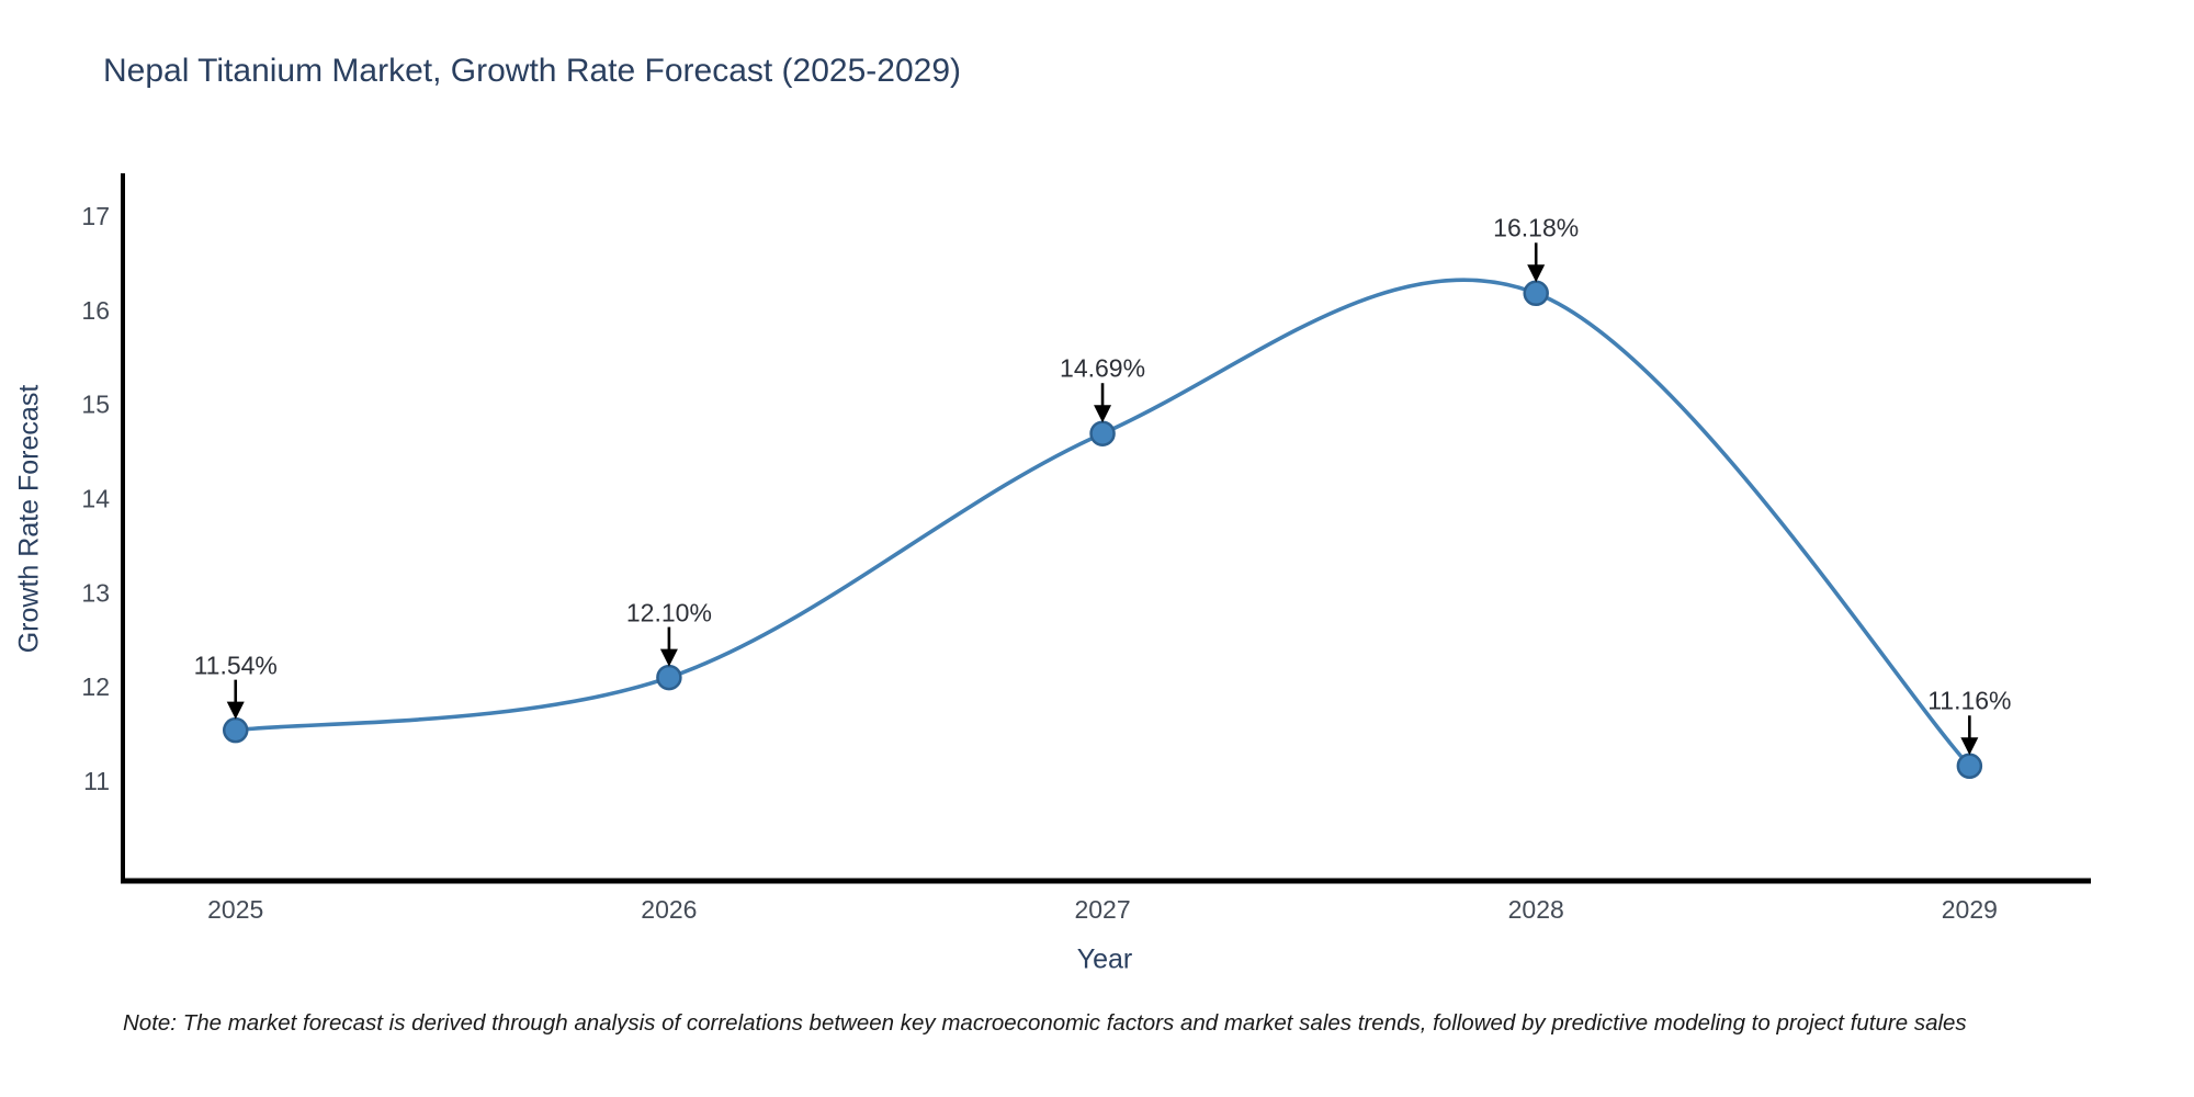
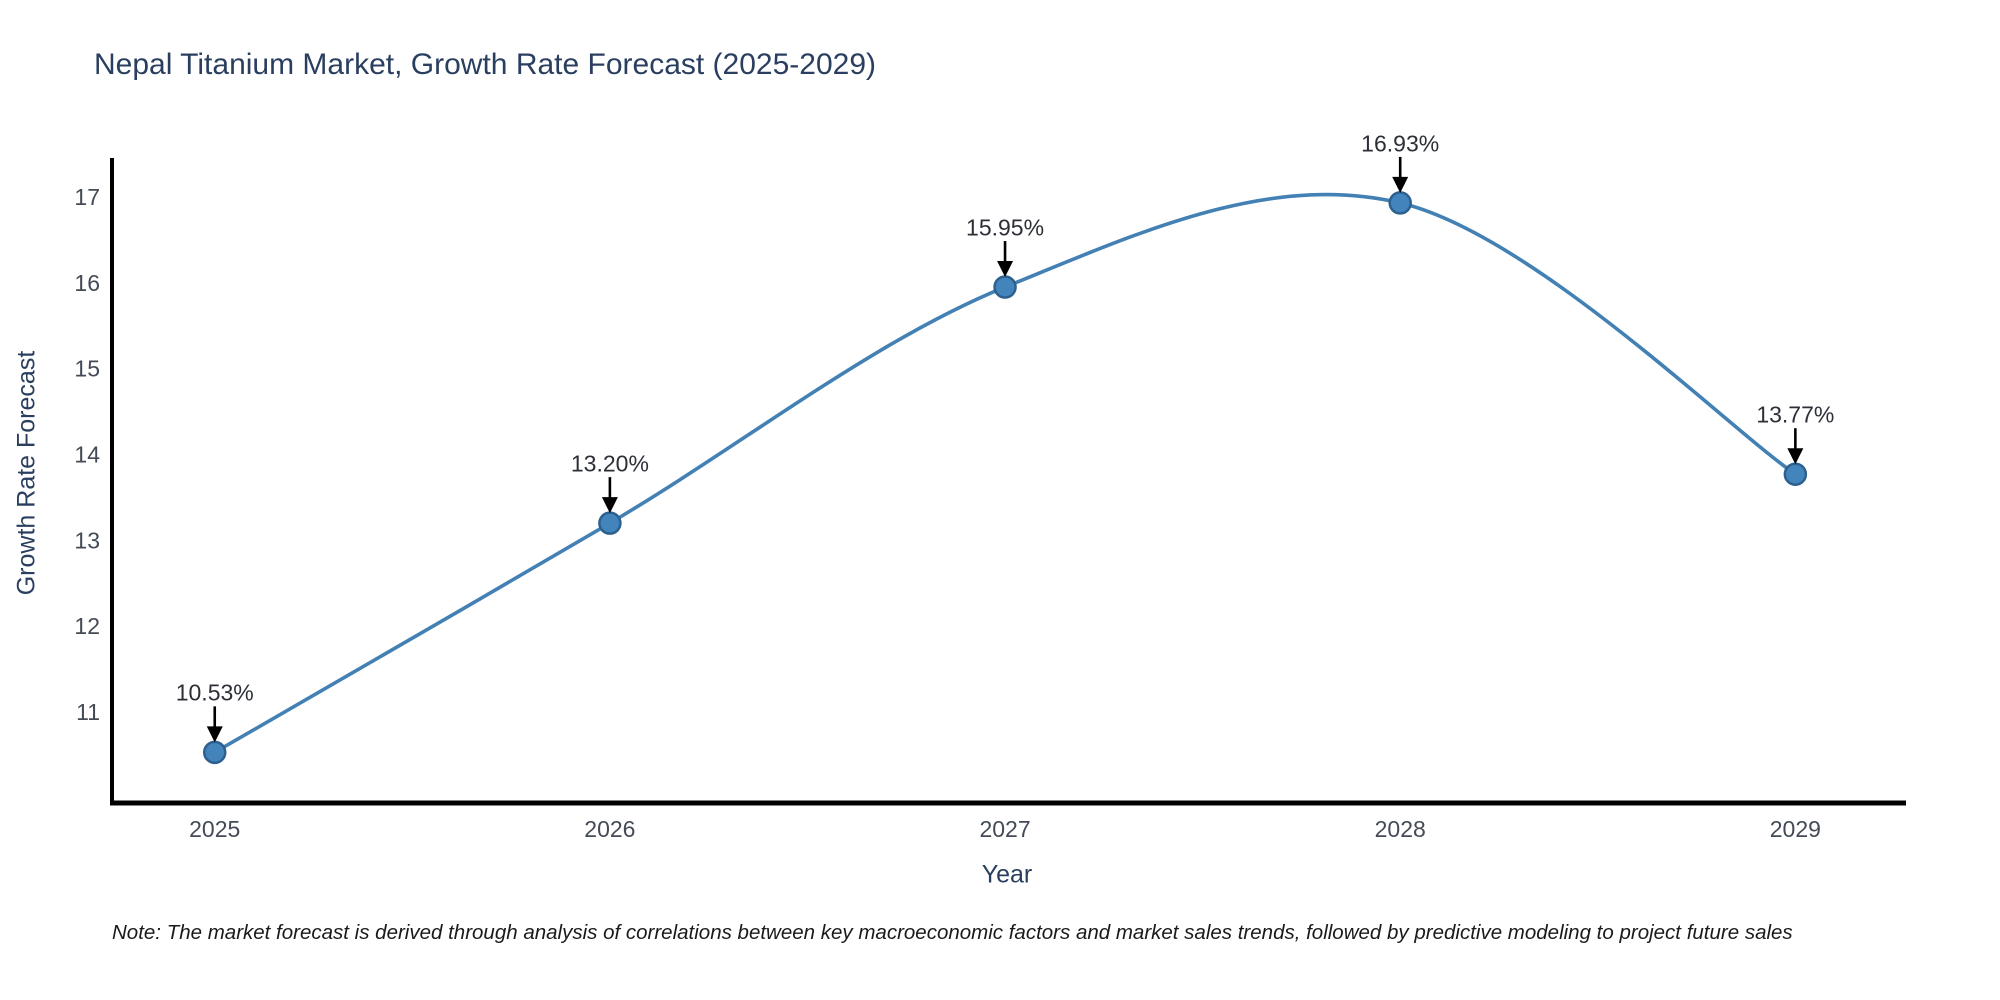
2025: 11.54% -> 10.53%
2026: 12.10% -> 13.20%
2027: 14.69% -> 15.95%
2028: 16.18% -> 16.93%
2029: 11.16% -> 13.77%
